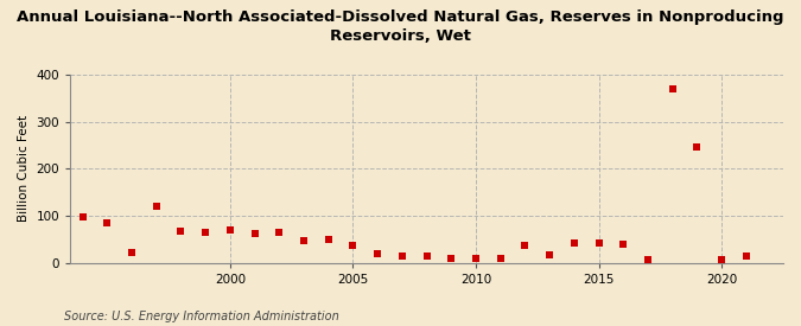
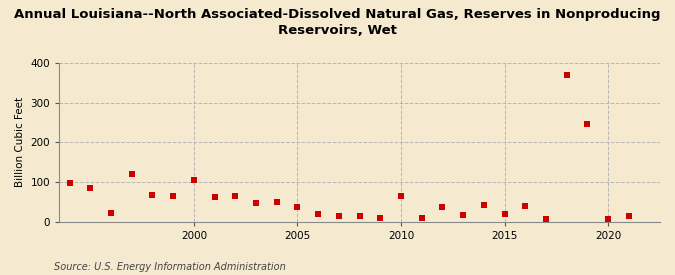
2000: 70 -> 105
2010: 10 -> 65
2015: 42 -> 20
